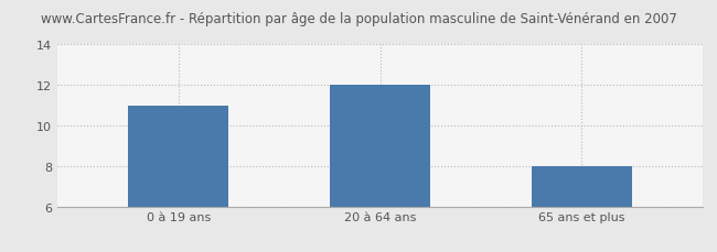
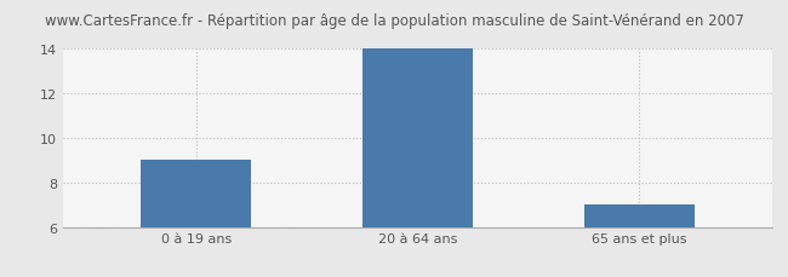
0 à 19 ans: 11 -> 9
20 à 64 ans: 12 -> 14
65 ans et plus: 8 -> 7
